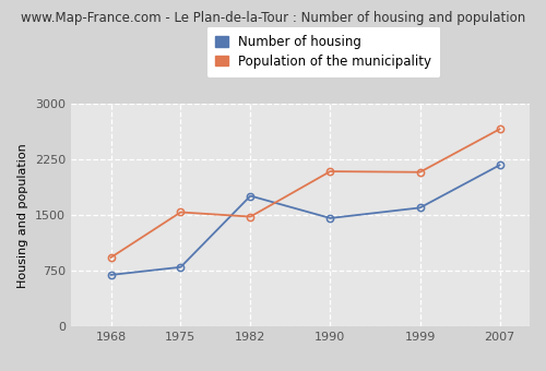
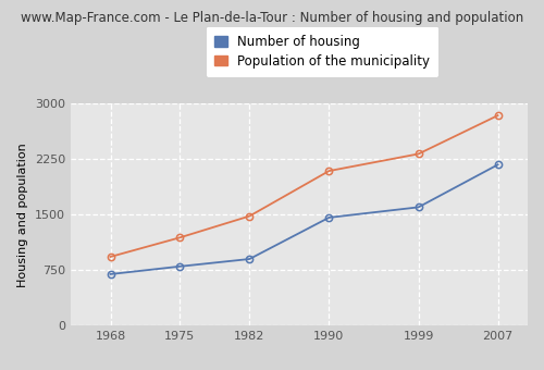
Population of the municipality/1975: 1540 -> 1190
Number of housing/1982: 1760 -> 900
Population of the municipality/1999: 2080 -> 2320
Population of the municipality/2007: 2660 -> 2840
